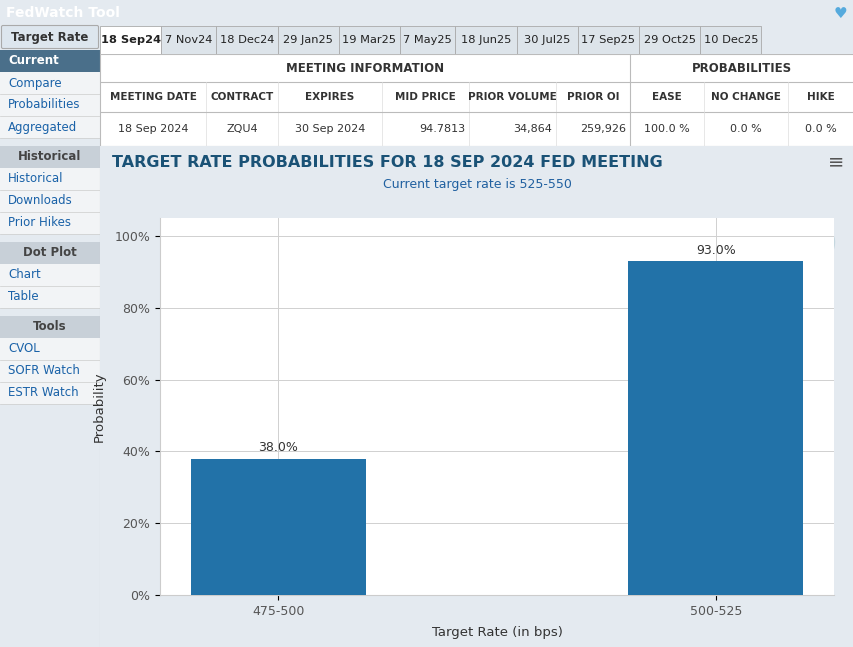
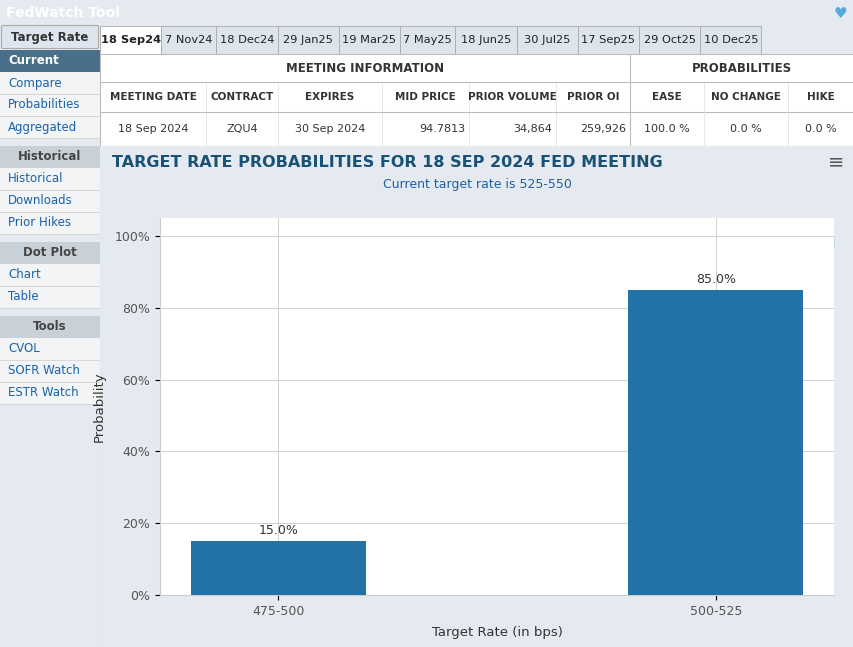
475-500: 38.0% -> 15.0%
500-525: 93.0% -> 85.0%
